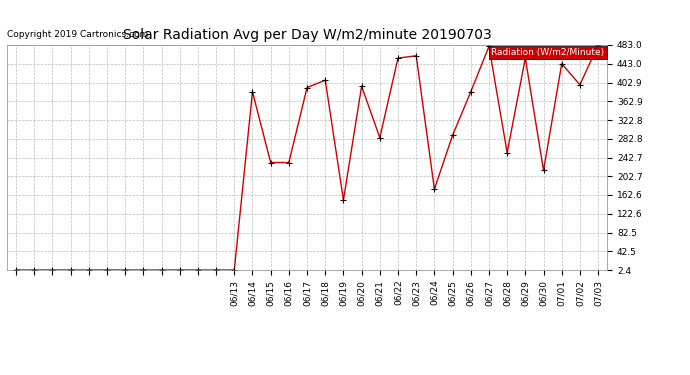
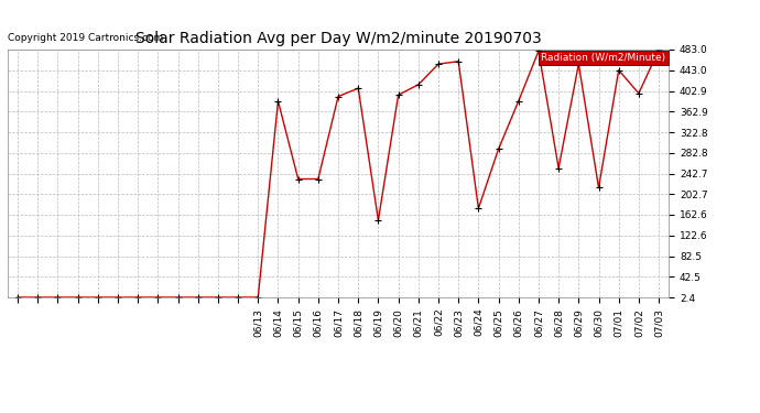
06/21: 285 -> 415
